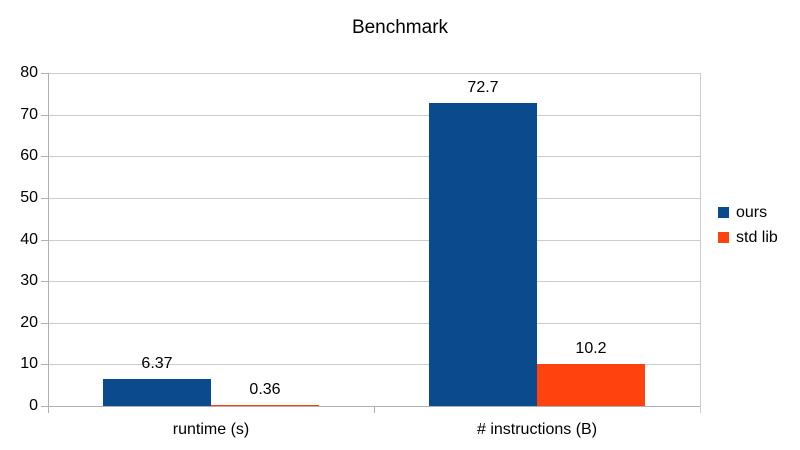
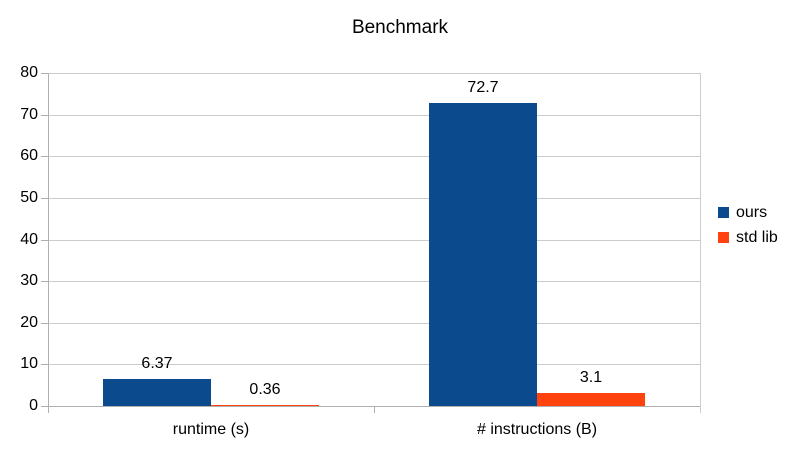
std lib/# instructions (B): 10.2 -> 3.1
